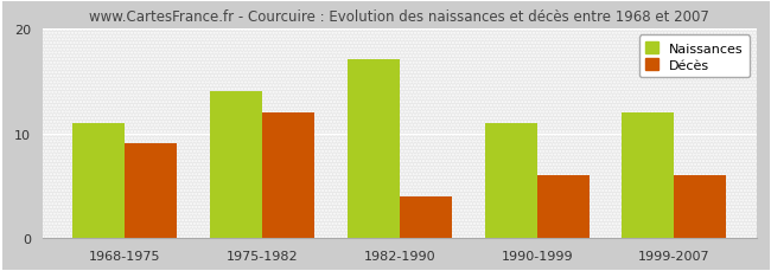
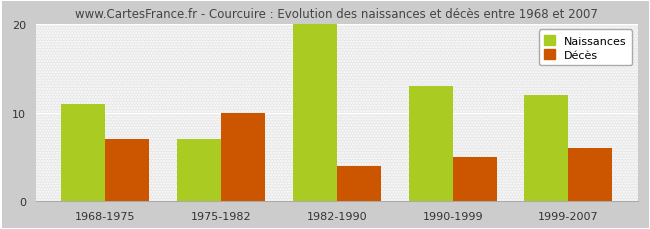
Décès/1968-1975: 9 -> 7
Naissances/1975-1982: 14 -> 7
Décès/1975-1982: 12 -> 10
Naissances/1982-1990: 17 -> 20
Naissances/1990-1999: 11 -> 13
Décès/1990-1999: 6 -> 5
